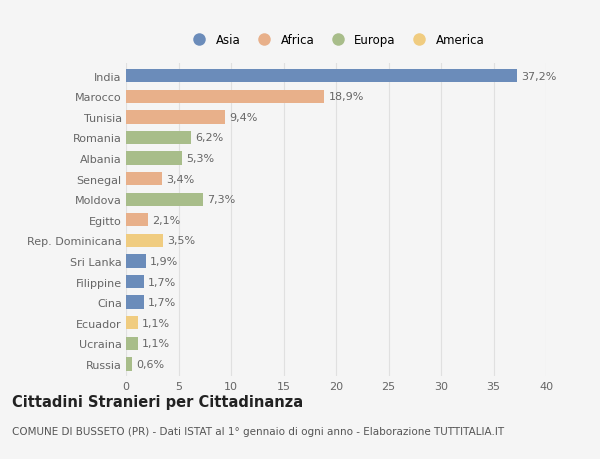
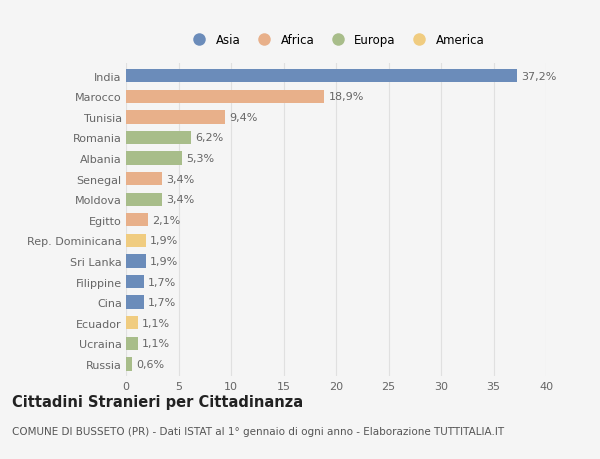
Moldova: 7,3% -> 3,4%
Rep. Dominicana: 3,5% -> 1,9%
